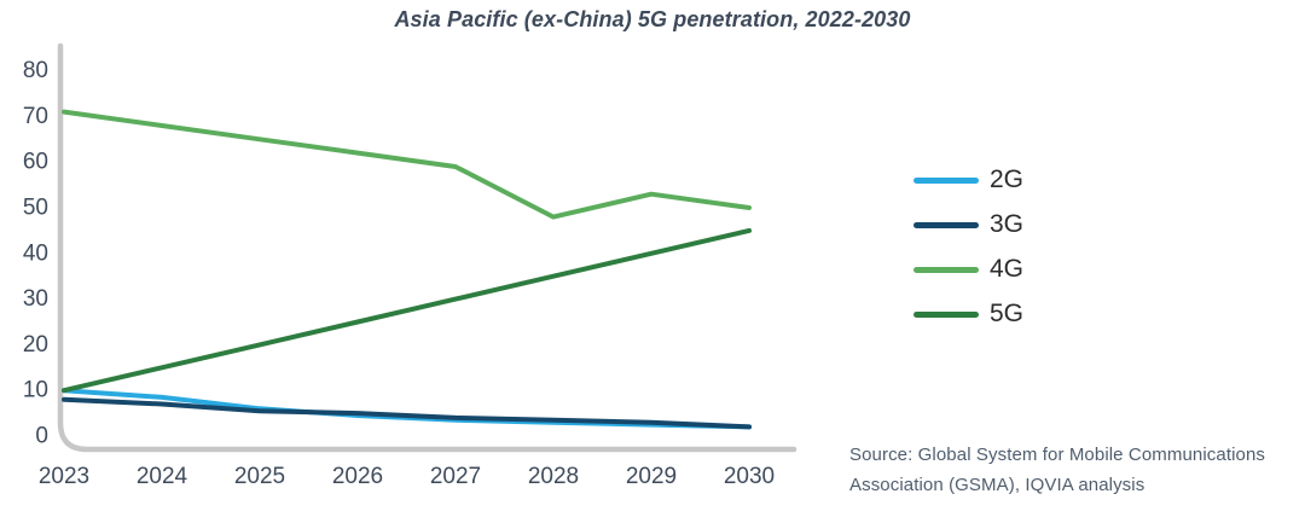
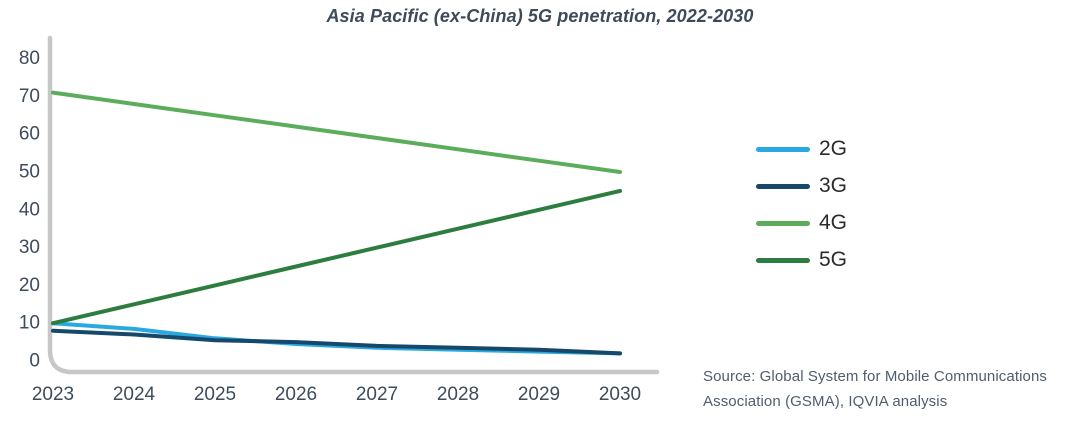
4G/2028: 48 -> 56
